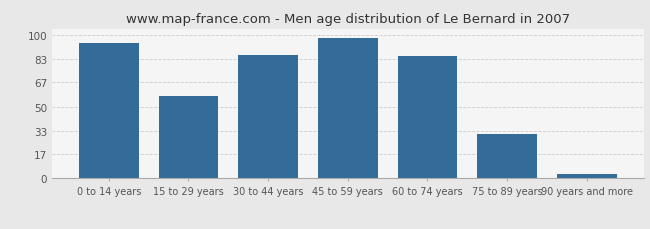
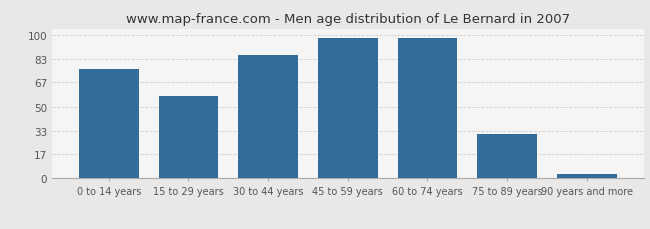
0 to 14 years: 94 -> 76
60 to 74 years: 85 -> 98
